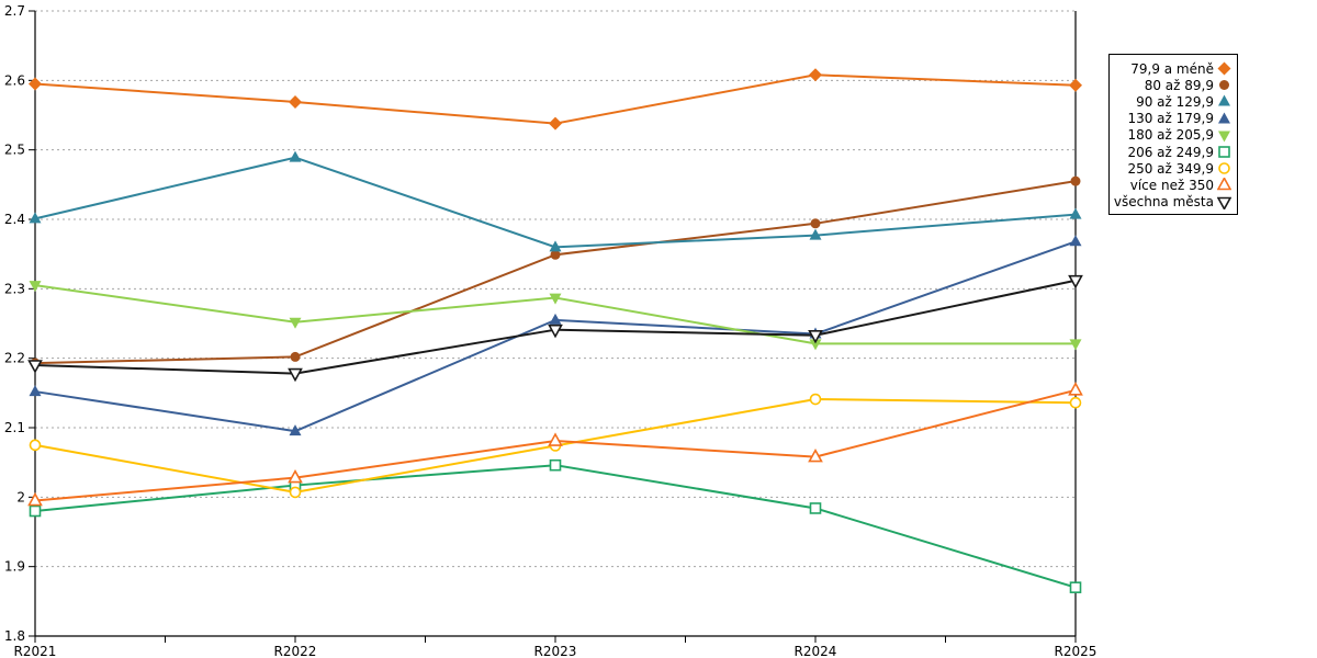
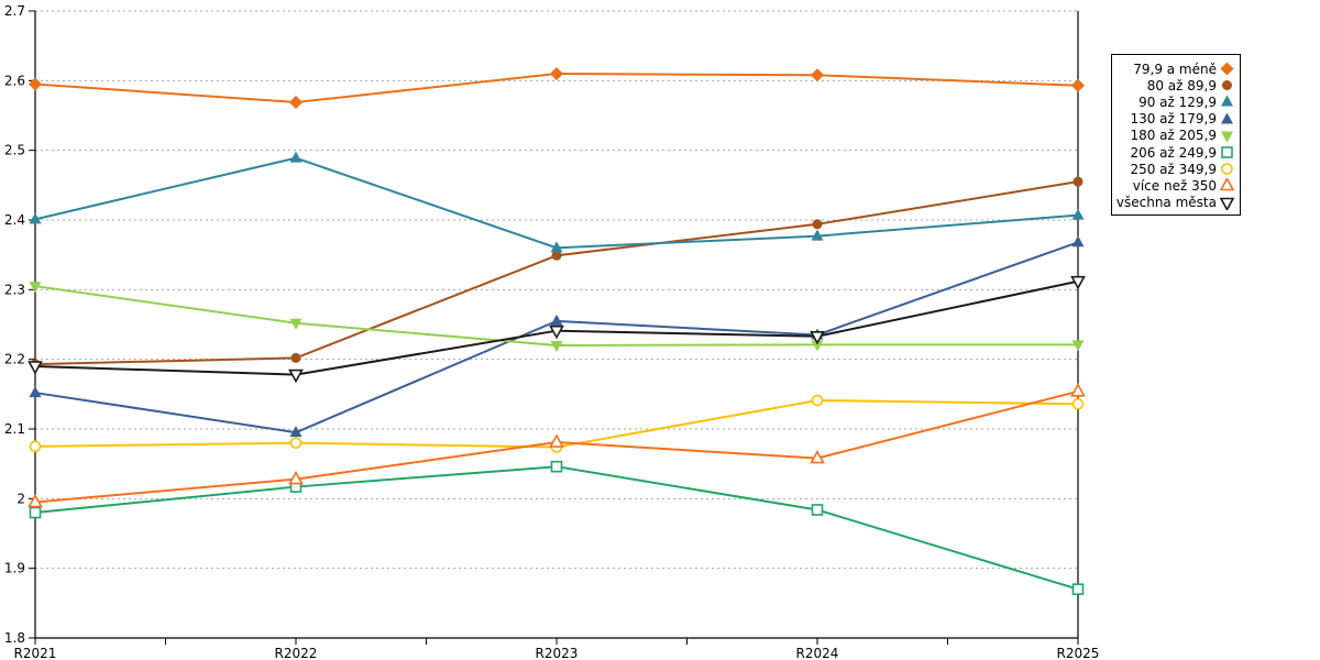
250 až 349,9/R2022: 2.01 -> 2.08
79,9 a méně/R2023: 2.54 -> 2.61
180 až 205,9/R2023: 2.29 -> 2.22
